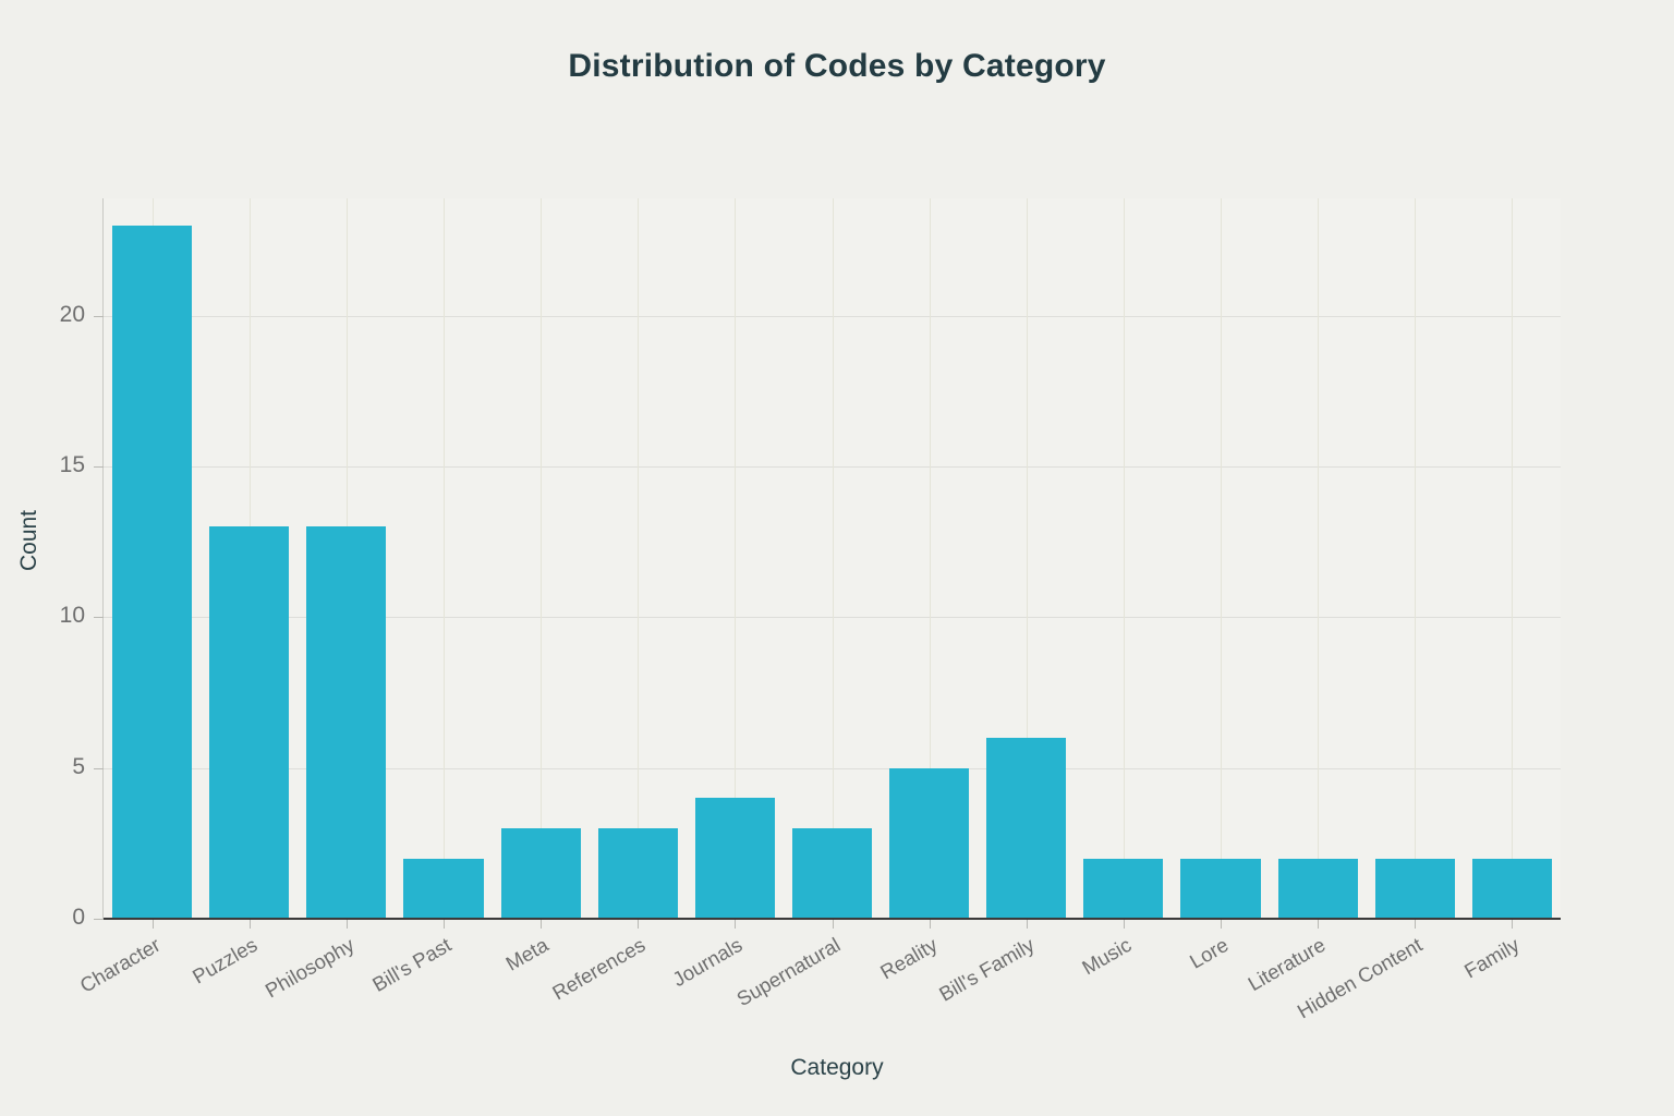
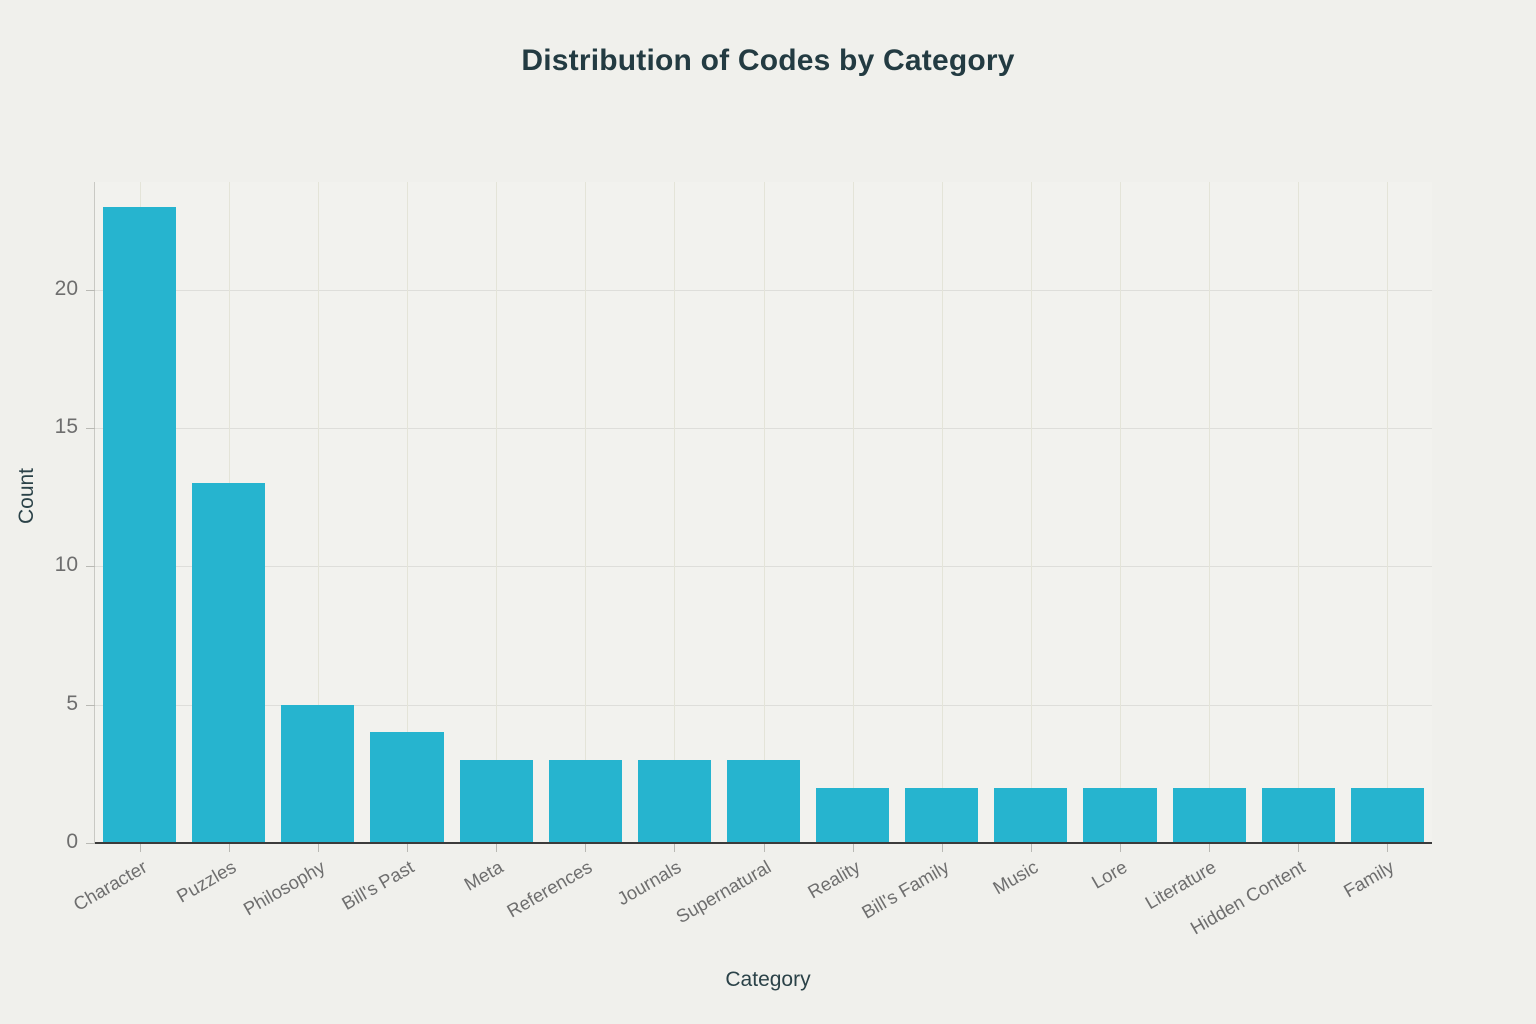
Philosophy: 13 -> 5
Bill's Past: 2 -> 4
Journals: 4 -> 3
Reality: 5 -> 2
Bill's Family: 6 -> 2
